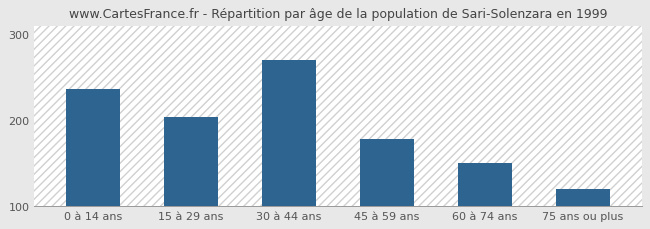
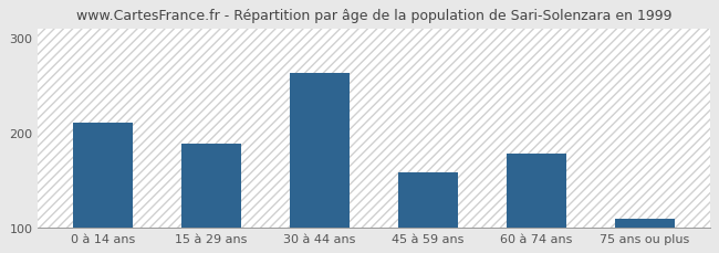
0 à 14 ans: 236 -> 210
15 à 29 ans: 204 -> 188
30 à 44 ans: 270 -> 263
45 à 59 ans: 178 -> 158
60 à 74 ans: 150 -> 178
75 ans ou plus: 120 -> 109
